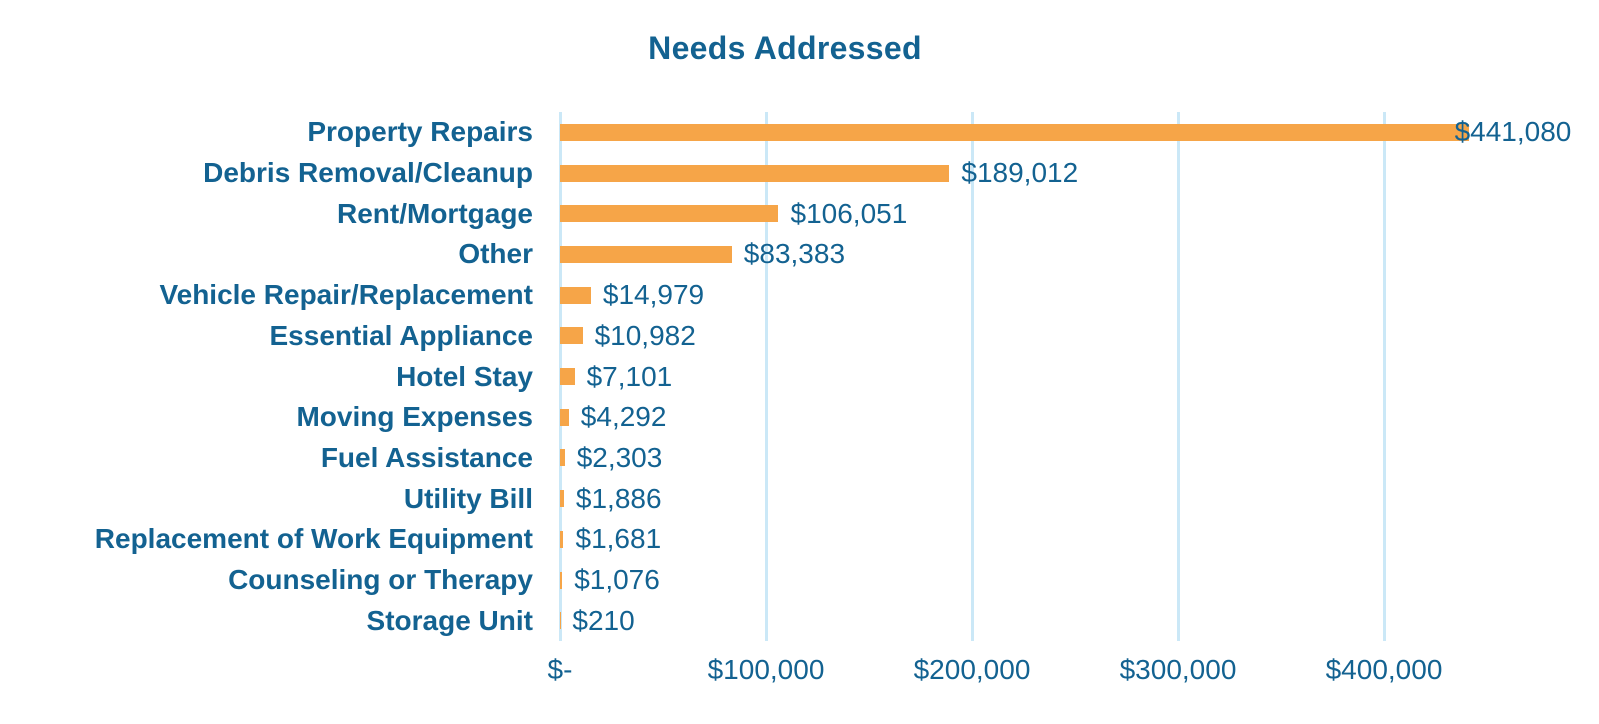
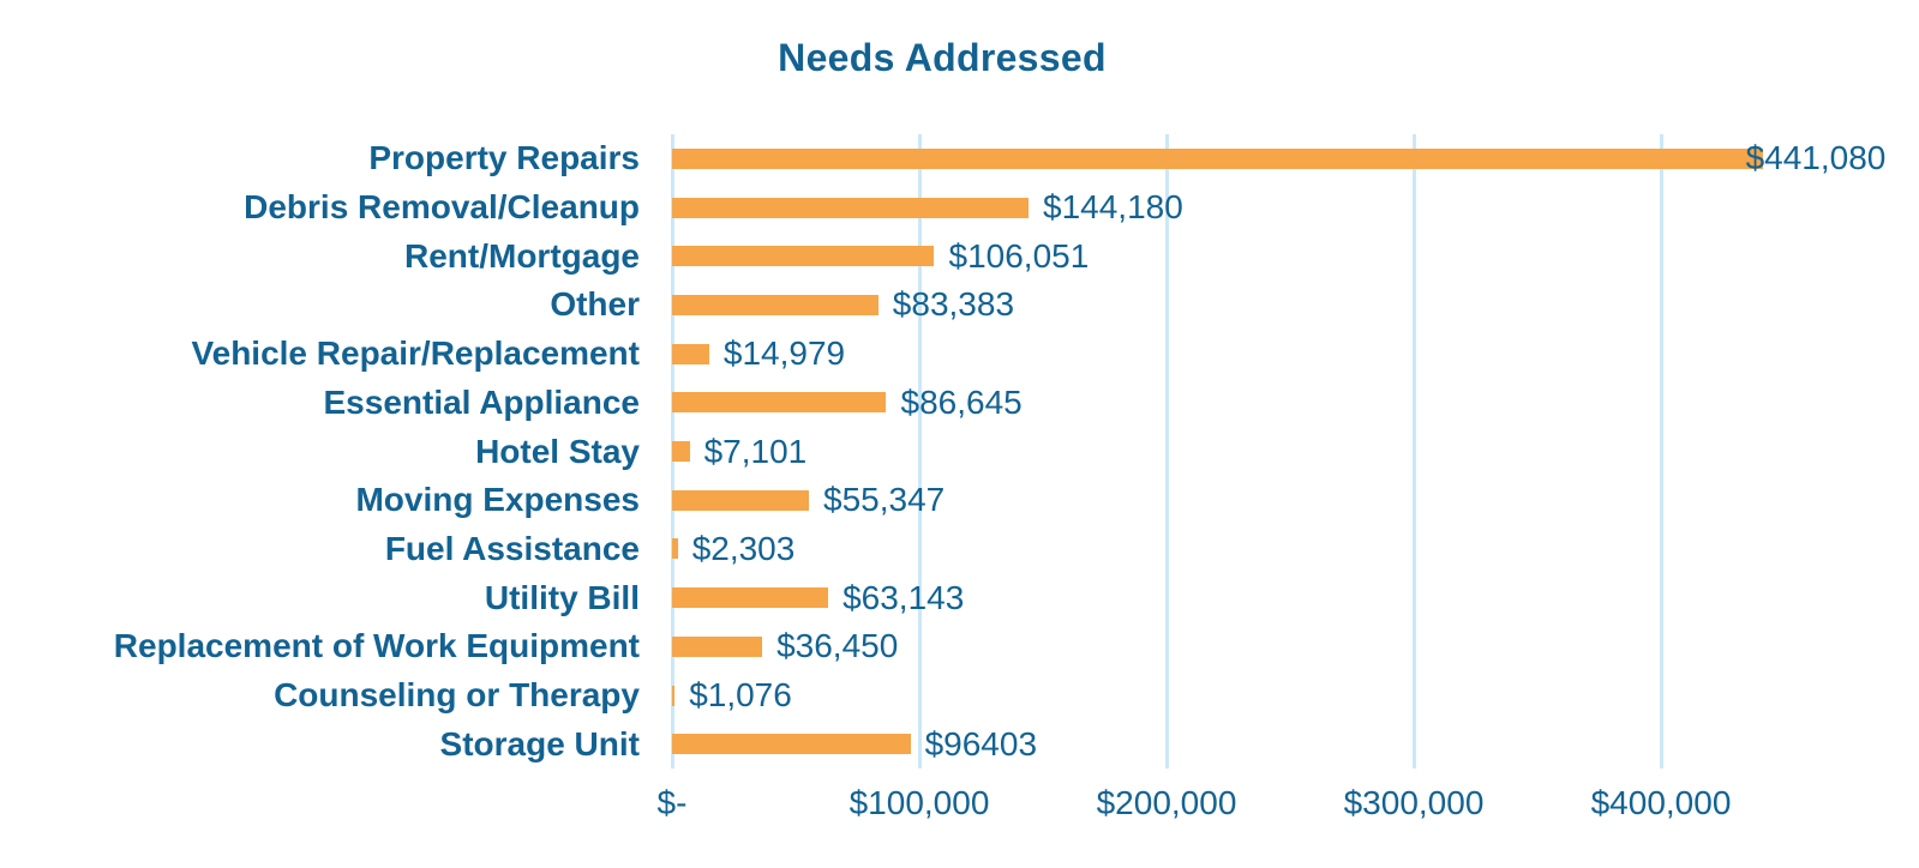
Debris Removal/Cleanup: $189,012 -> $144,180
Essential Appliance: $10,982 -> $86,645
Moving Expenses: $4,292 -> $55,347
Utility Bill: $1,886 -> $63,143
Replacement of Work Equipment: $1,681 -> $36,450
Storage Unit: $210 -> $96403
